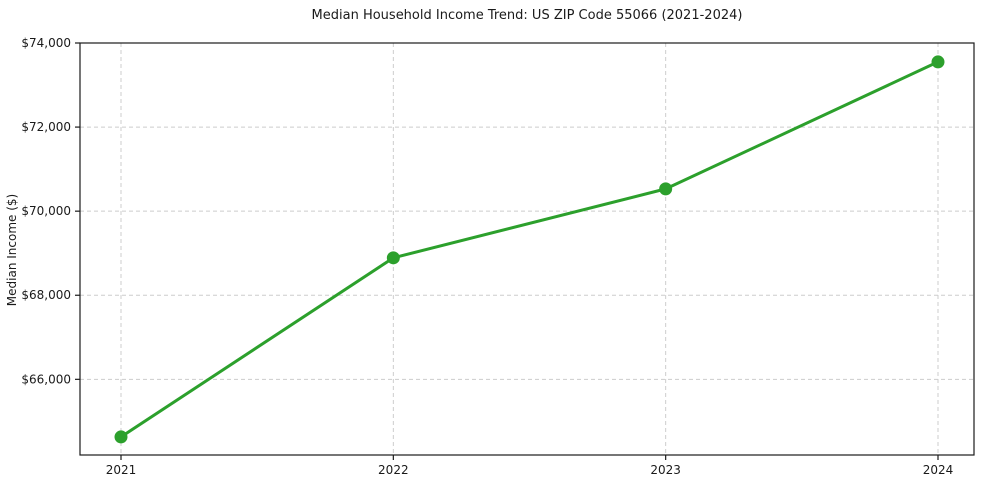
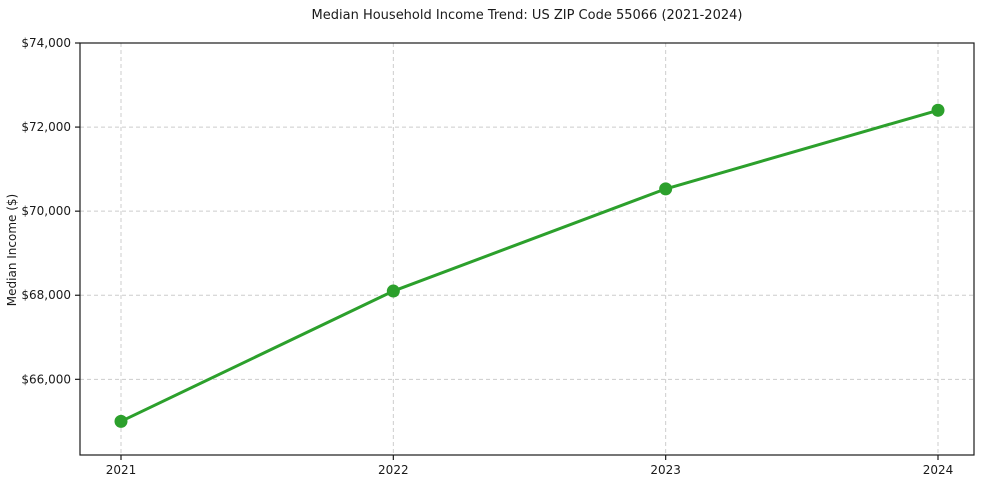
2021: $64600 -> $65000
2022: $68900 -> $68100
2024: $73600 -> $72400
